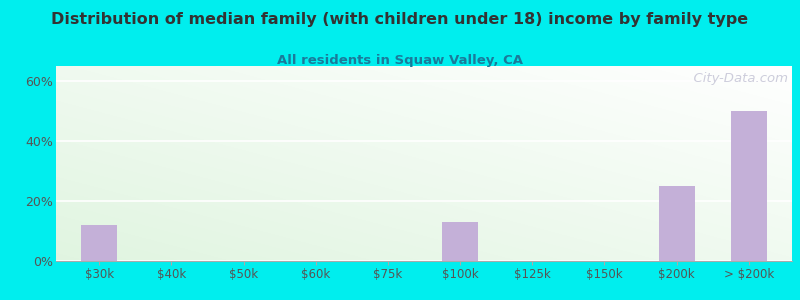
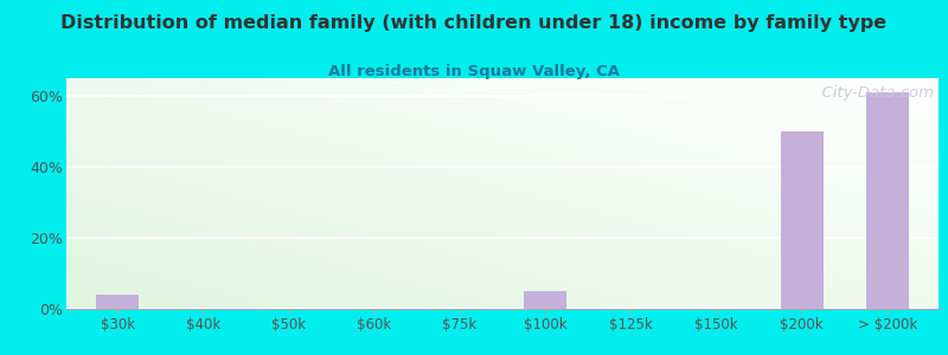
$30k: 12% -> 4%
$100k: 13% -> 5%
$200k: 25% -> 50%
> $200k: 50% -> 61%
